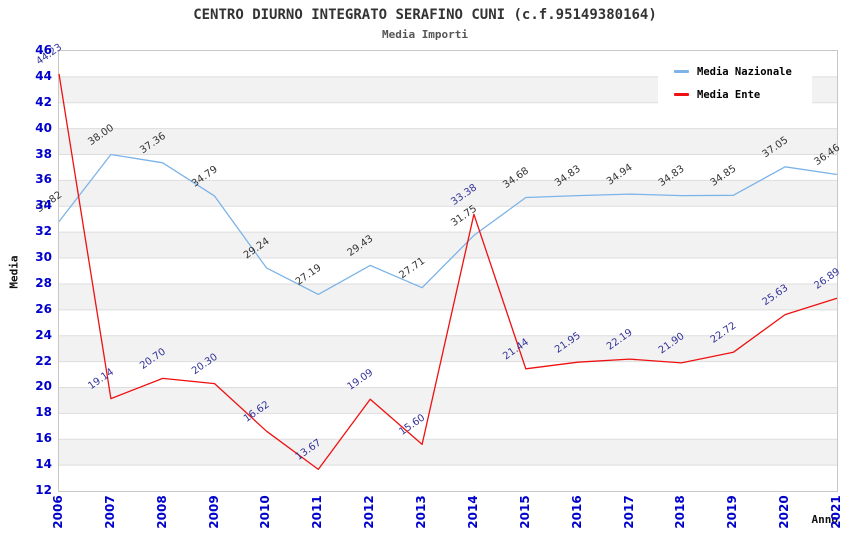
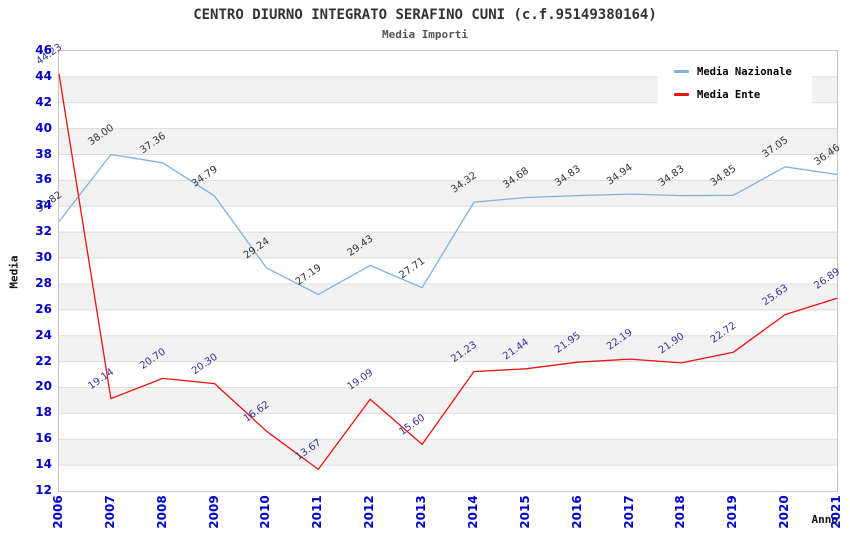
Media Nazionale/2014: 31.75 -> 34.32
Media Ente/2014: 33.38 -> 21.23
